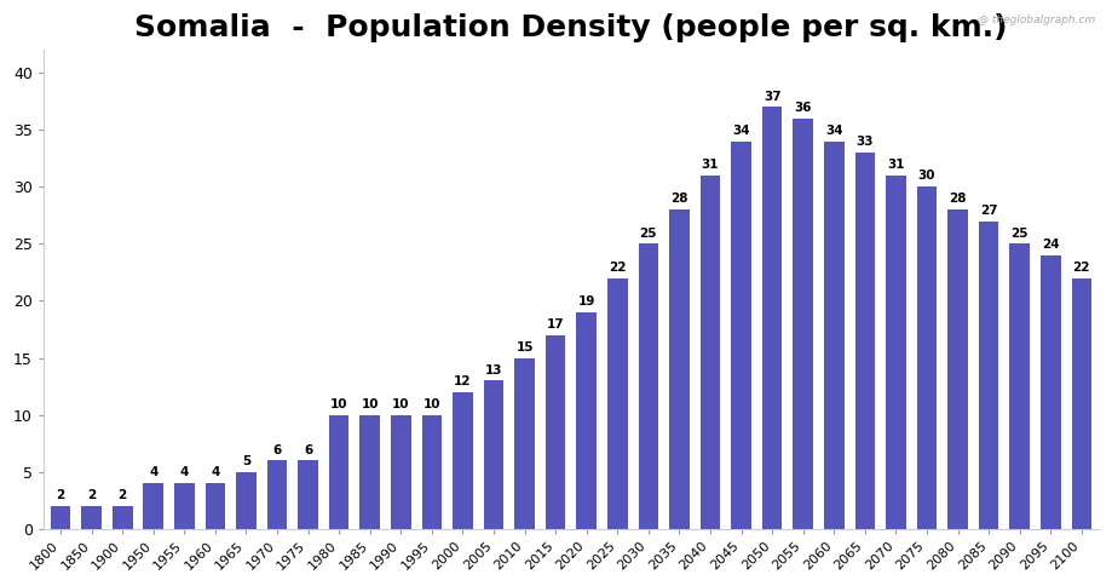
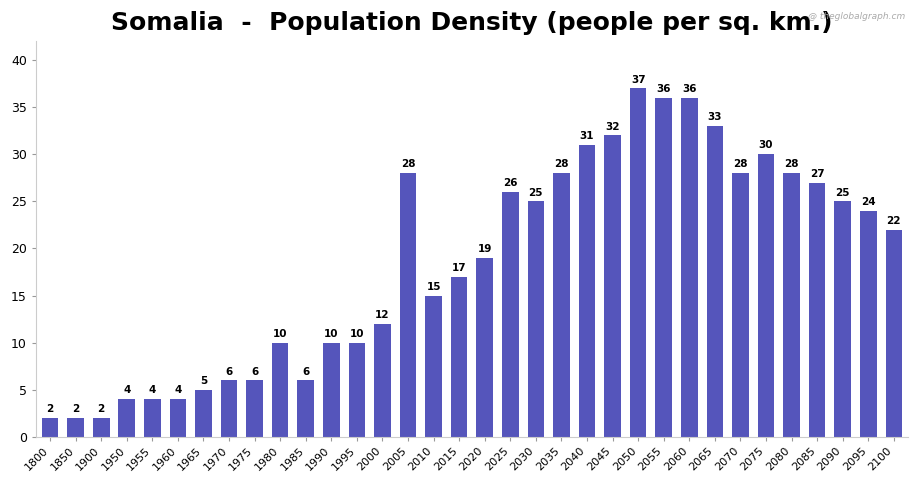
1985: 10 -> 6
2005: 13 -> 28
2025: 22 -> 26
2045: 34 -> 32
2060: 34 -> 36
2070: 31 -> 28
